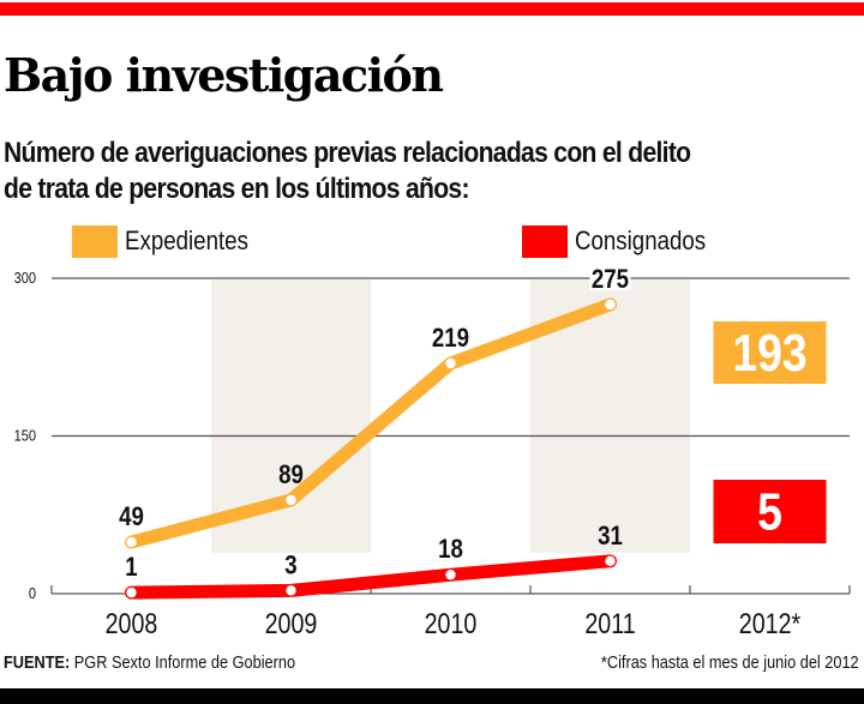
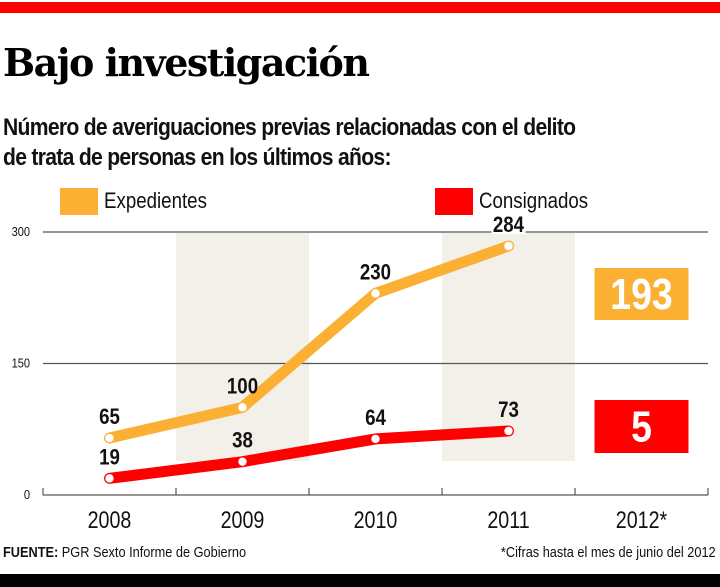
Expedientes/2008: 49 -> 65
Consignados/2008: 1 -> 19
Expedientes/2009: 89 -> 100
Consignados/2009: 3 -> 38
Expedientes/2010: 219 -> 230
Consignados/2010: 18 -> 64
Expedientes/2011: 275 -> 284
Consignados/2011: 31 -> 73
